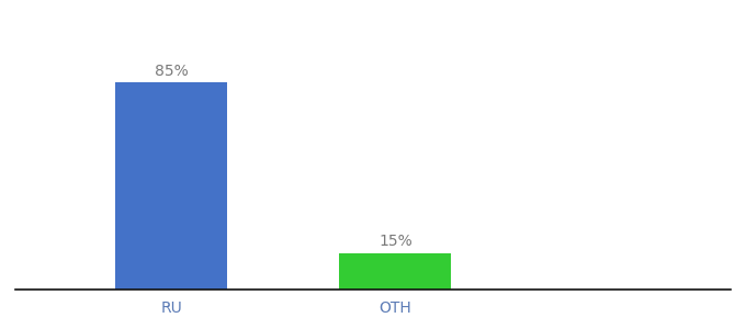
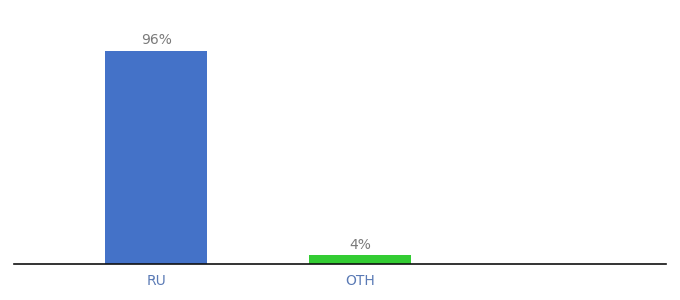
RU: 85% -> 96%
OTH: 15% -> 4%
